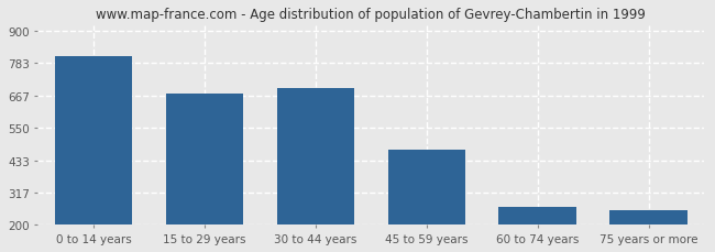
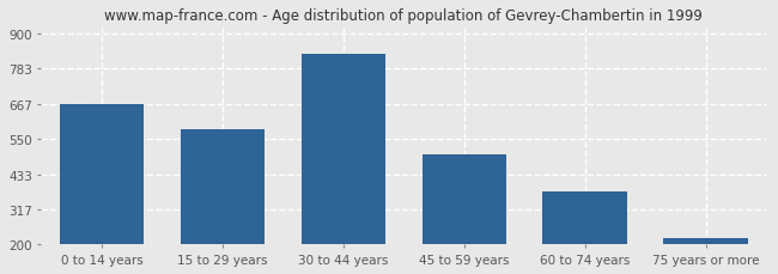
0 to 14 years: 810 -> 667
15 to 29 years: 675 -> 583
30 to 44 years: 695 -> 833
45 to 59 years: 470 -> 500
60 to 74 years: 265 -> 375
75 years or more: 255 -> 220
